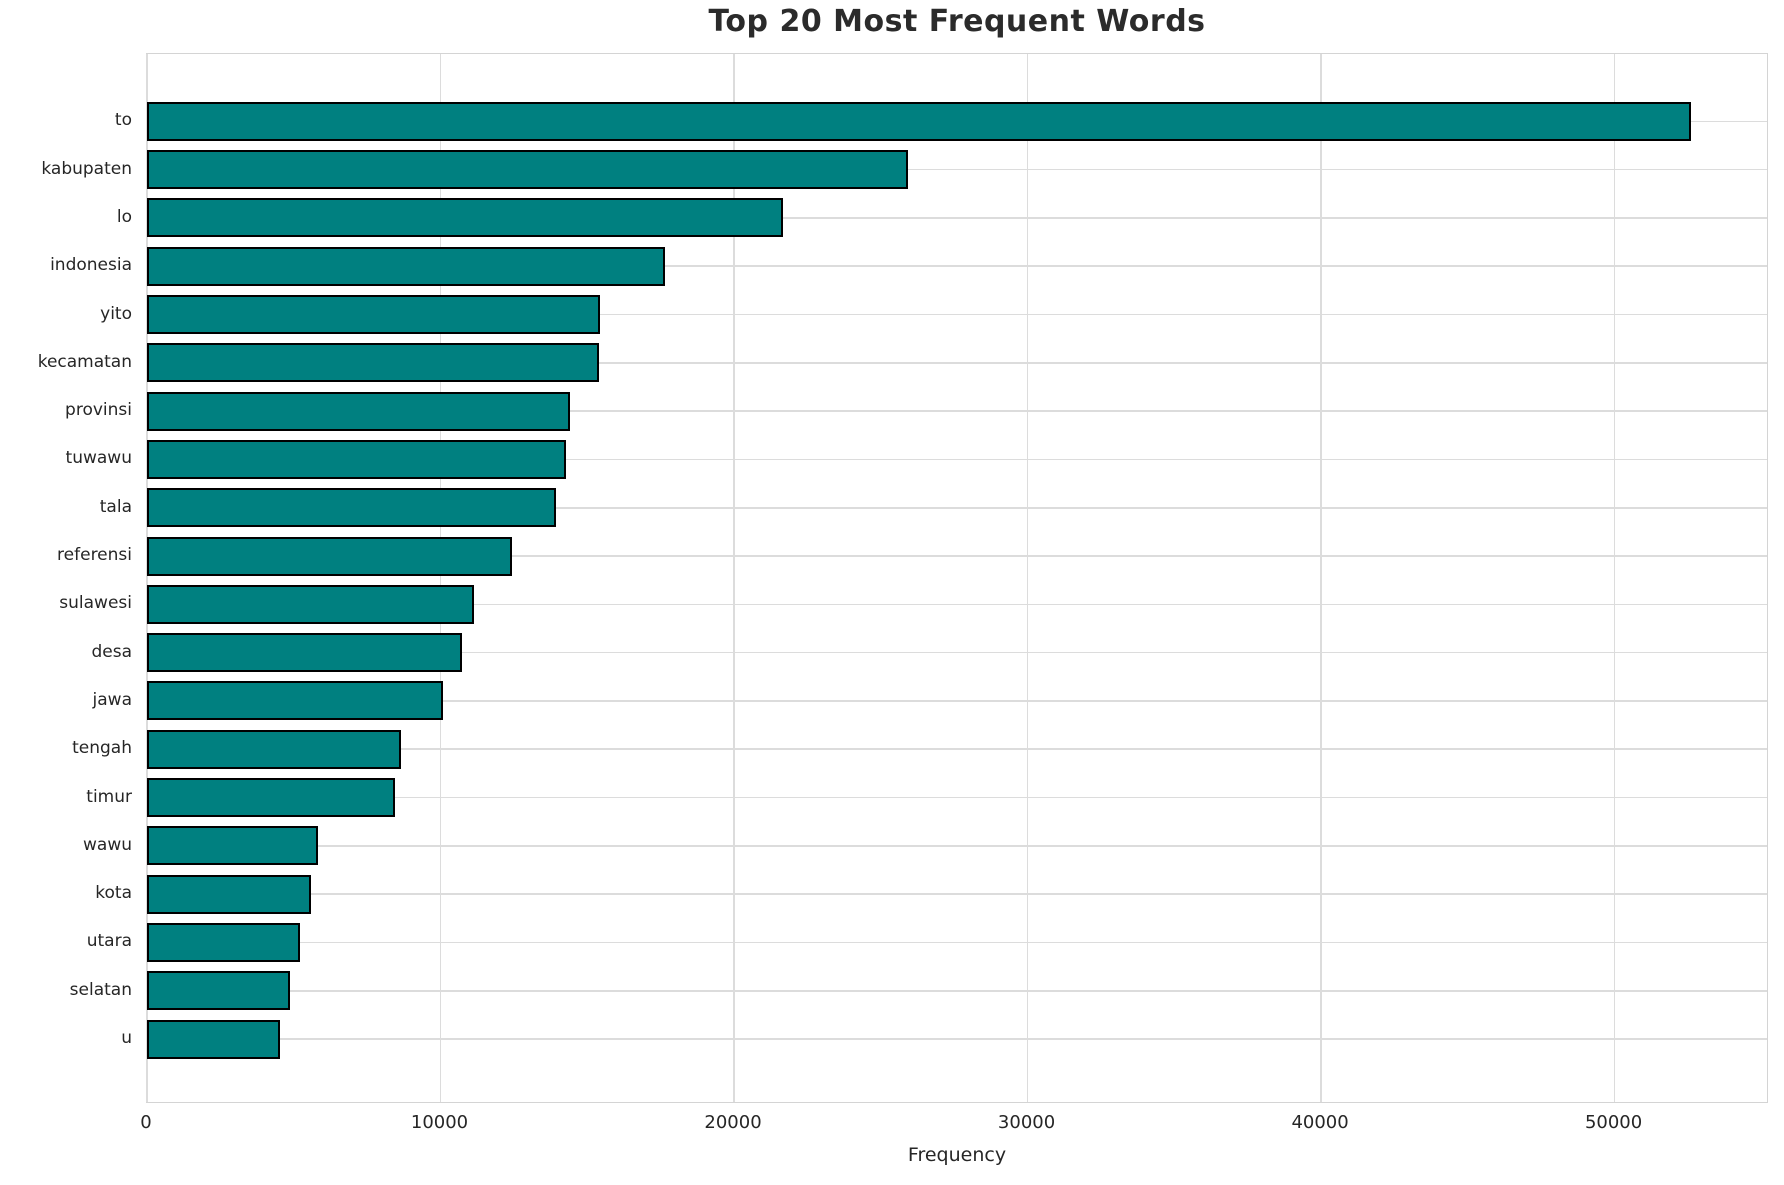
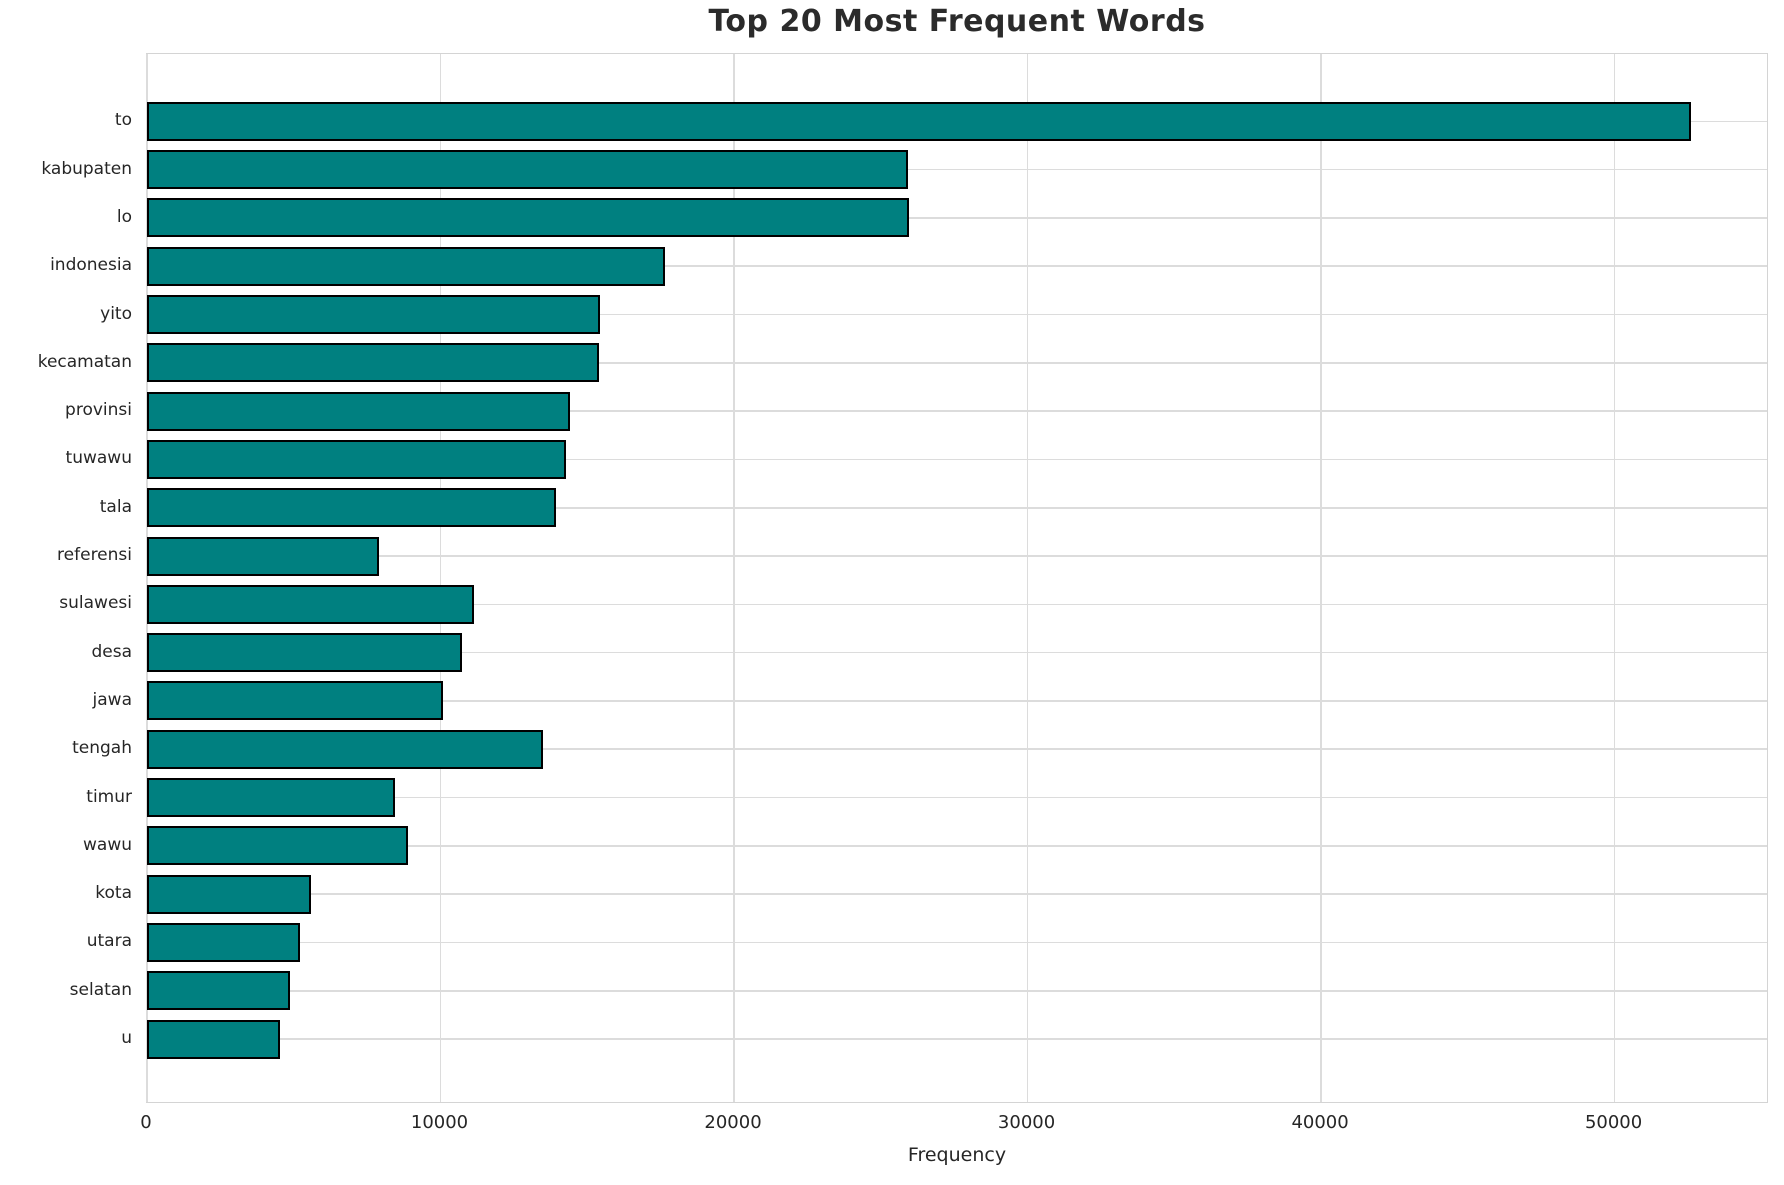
lo: 21700 -> 26000
referensi: 12500 -> 7900
tengah: 8700 -> 13500
wawu: 5800 -> 8900
